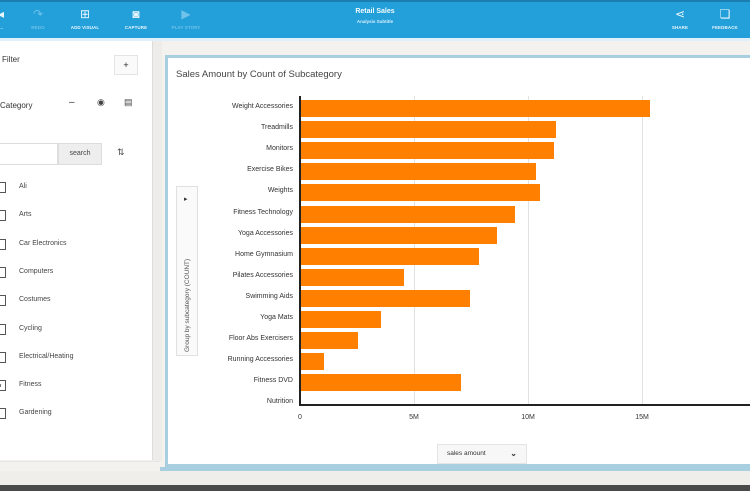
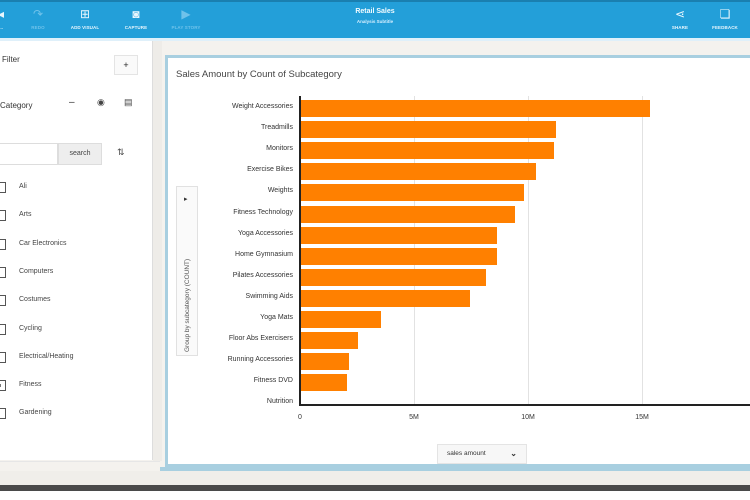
Weights: 10.5M -> 9.8M
Home Gymnasium: 7.8M -> 8.6M
Pilates Accessories: 4.5M -> 8.1M
Running Accessories: 1.0M -> 2.1M
Fitness DVD: 7.0M -> 2.0M
